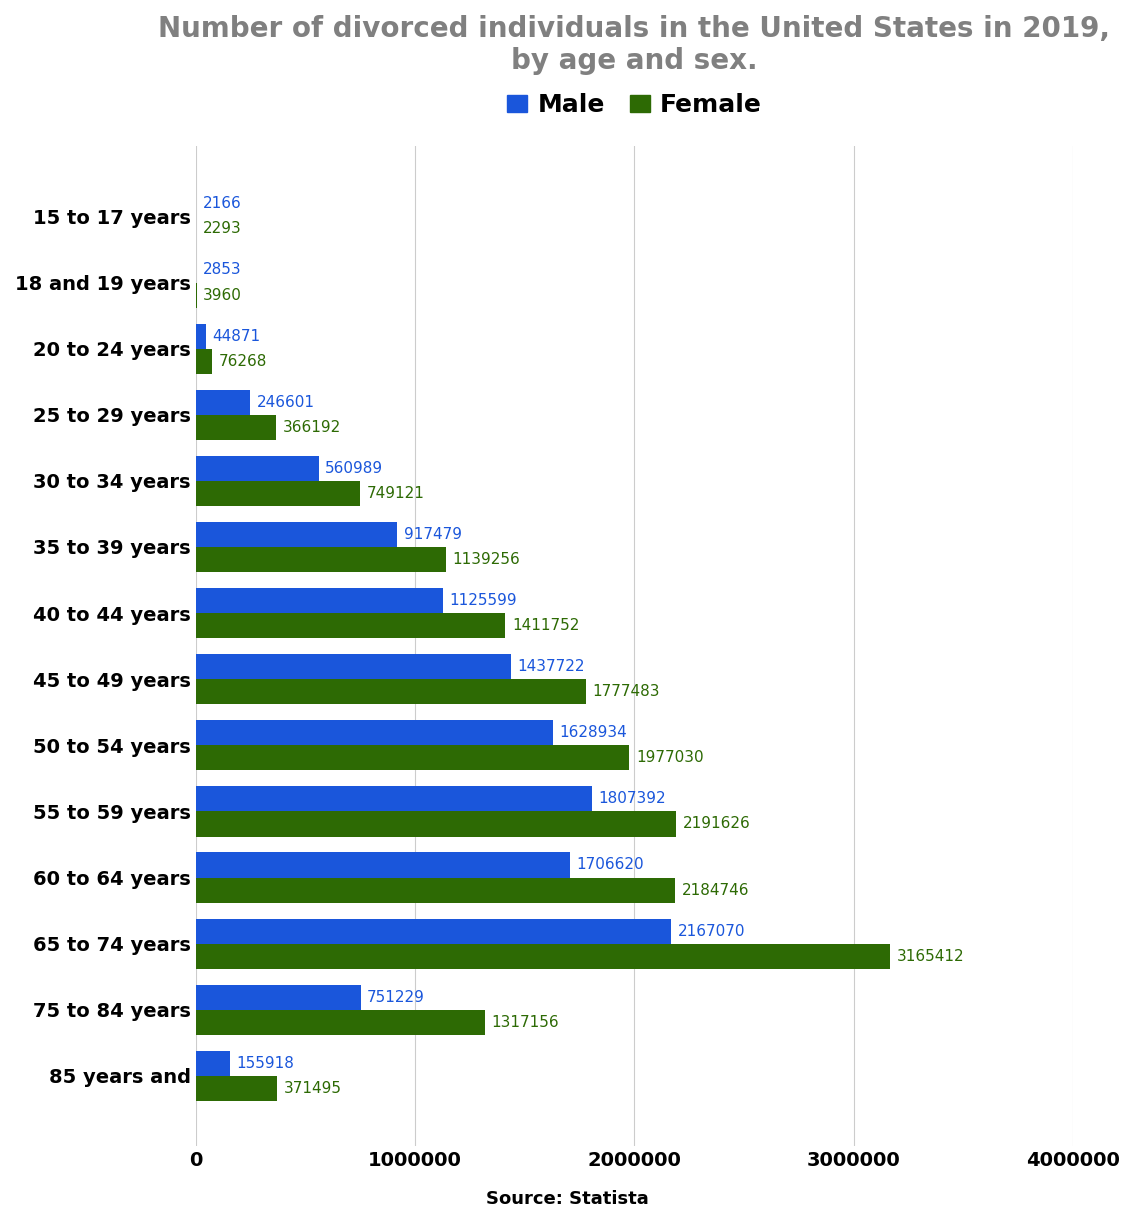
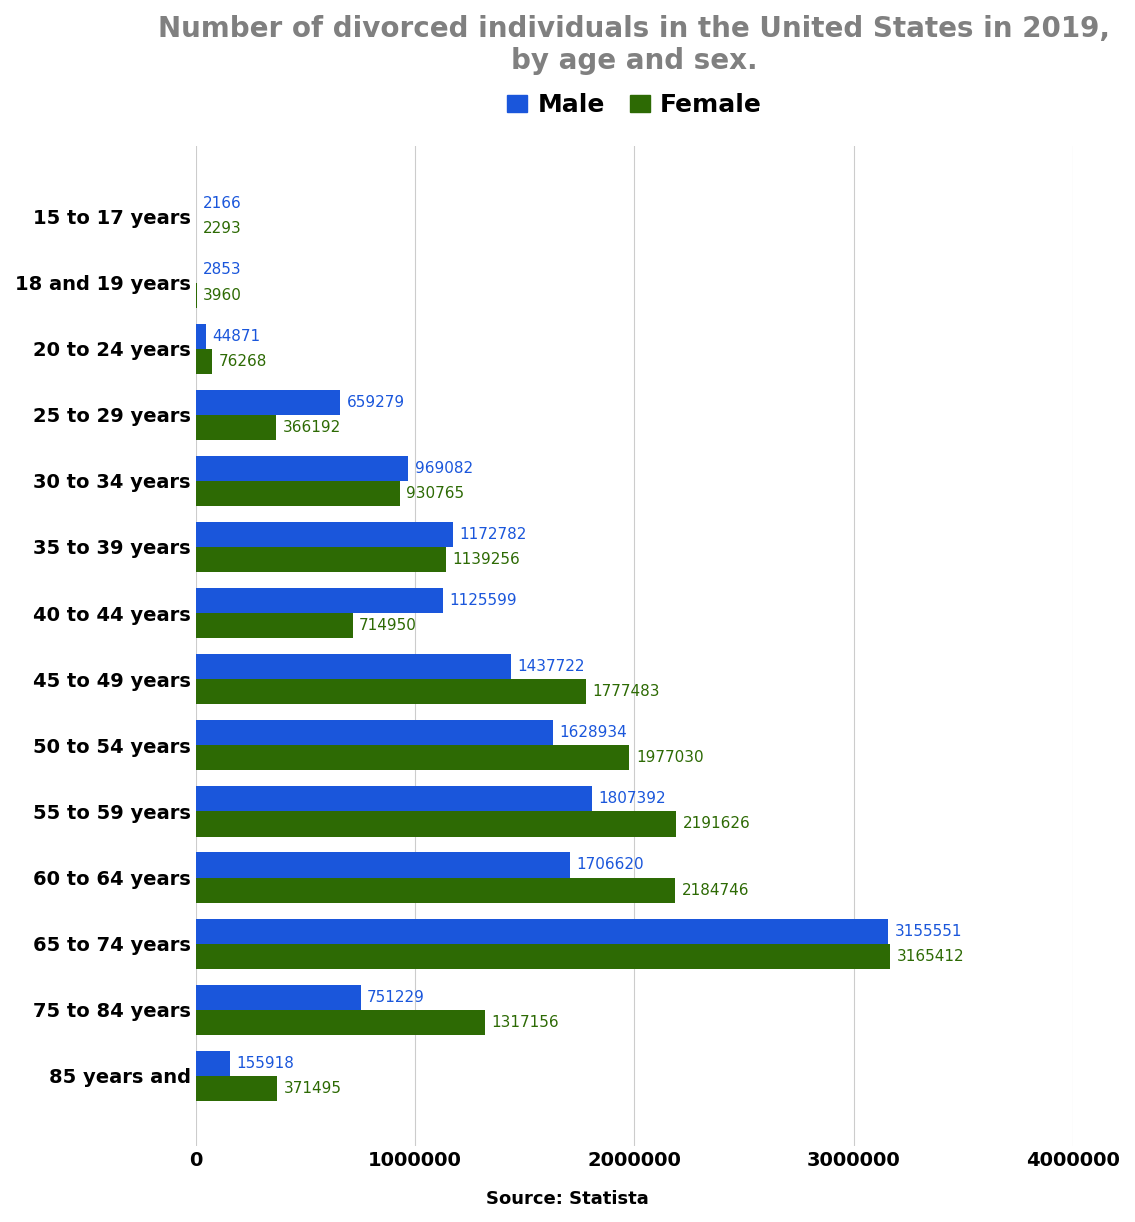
Male/25 to 29 years: 246601 -> 659279
Male/30 to 34 years: 560989 -> 969082
Female/30 to 34 years: 749121 -> 930765
Male/35 to 39 years: 917479 -> 1172782
Female/40 to 44 years: 1411752 -> 714950
Male/65 to 74 years: 2167070 -> 3155551
